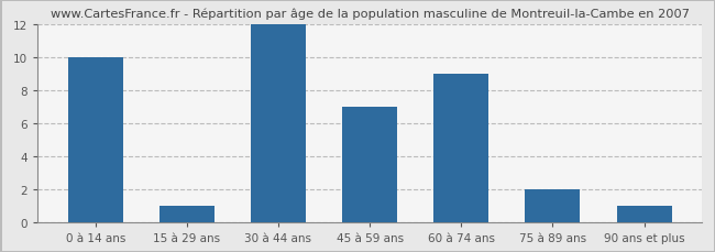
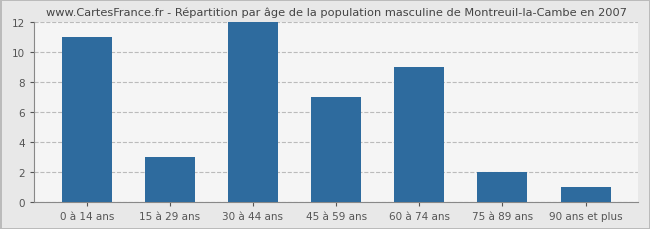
0 à 14 ans: 10 -> 11
15 à 29 ans: 1 -> 3
